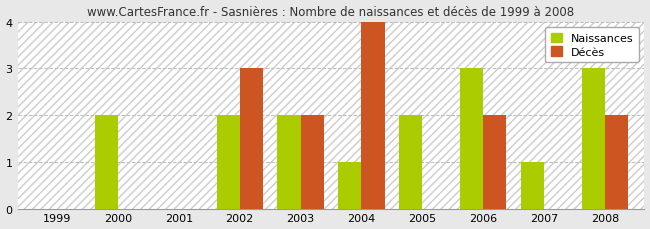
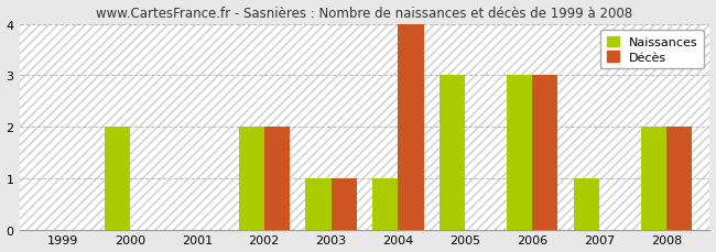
Décès/2002: 3 -> 2
Naissances/2003: 2 -> 1
Décès/2003: 2 -> 1
Naissances/2005: 2 -> 3
Décès/2006: 2 -> 3
Naissances/2008: 3 -> 2
